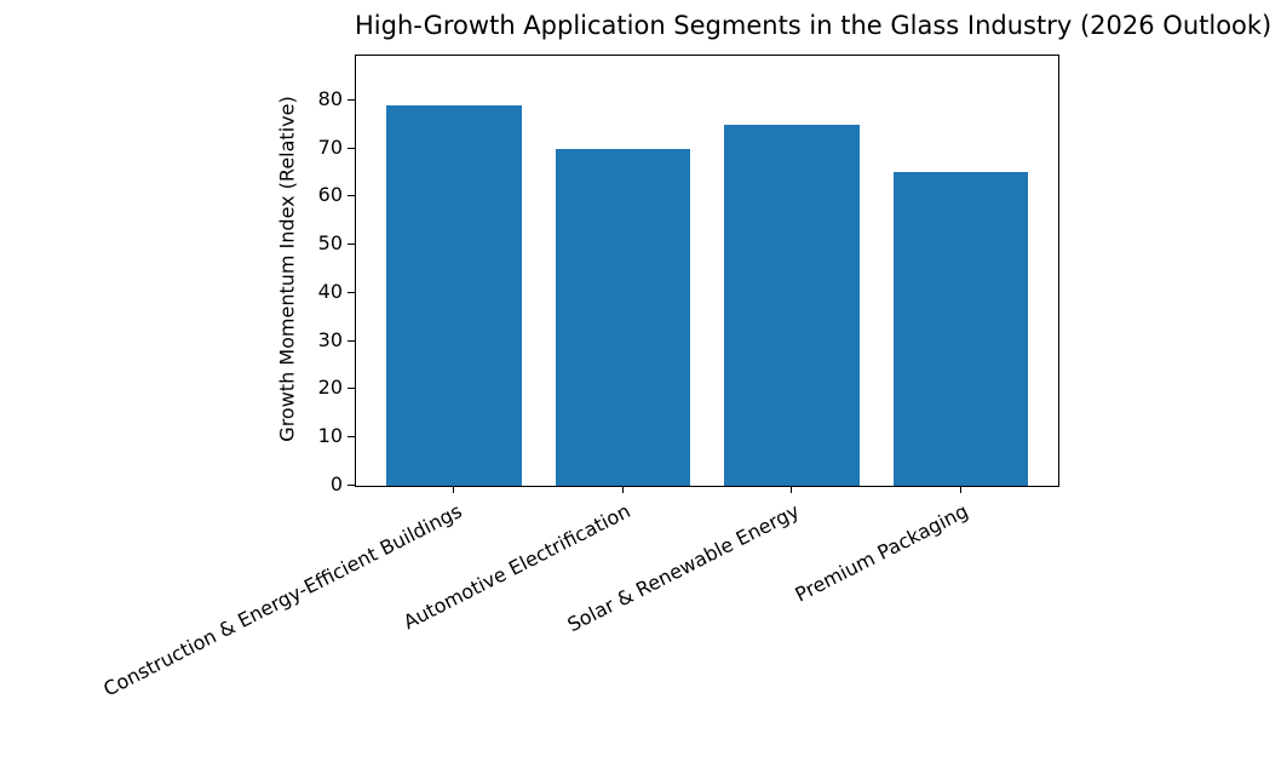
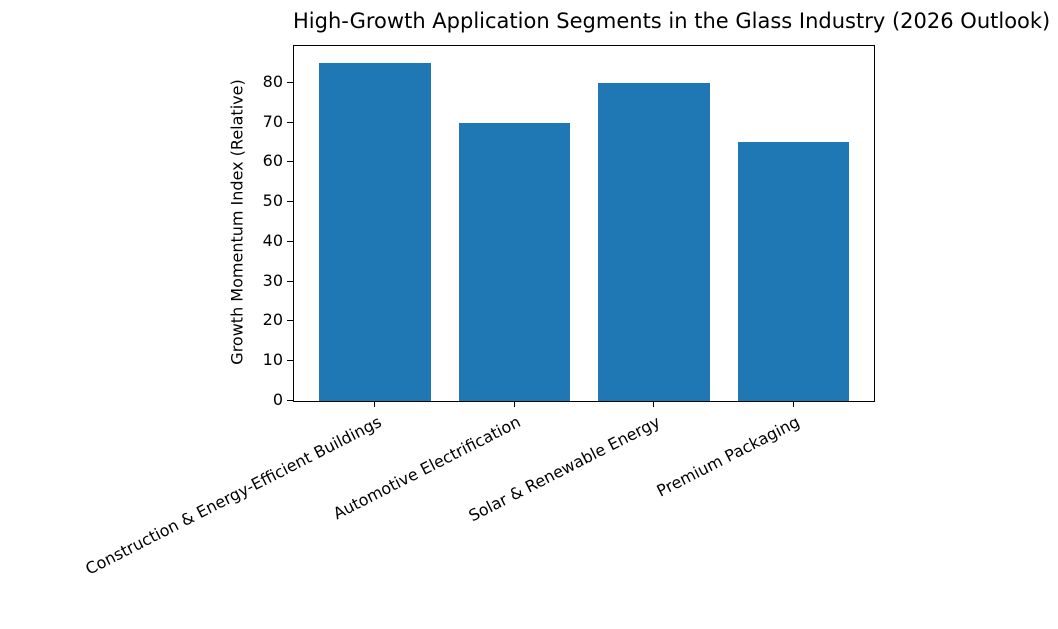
Construction & Energy-Efficient Buildings: 79 -> 85
Solar & Renewable Energy: 75 -> 80
